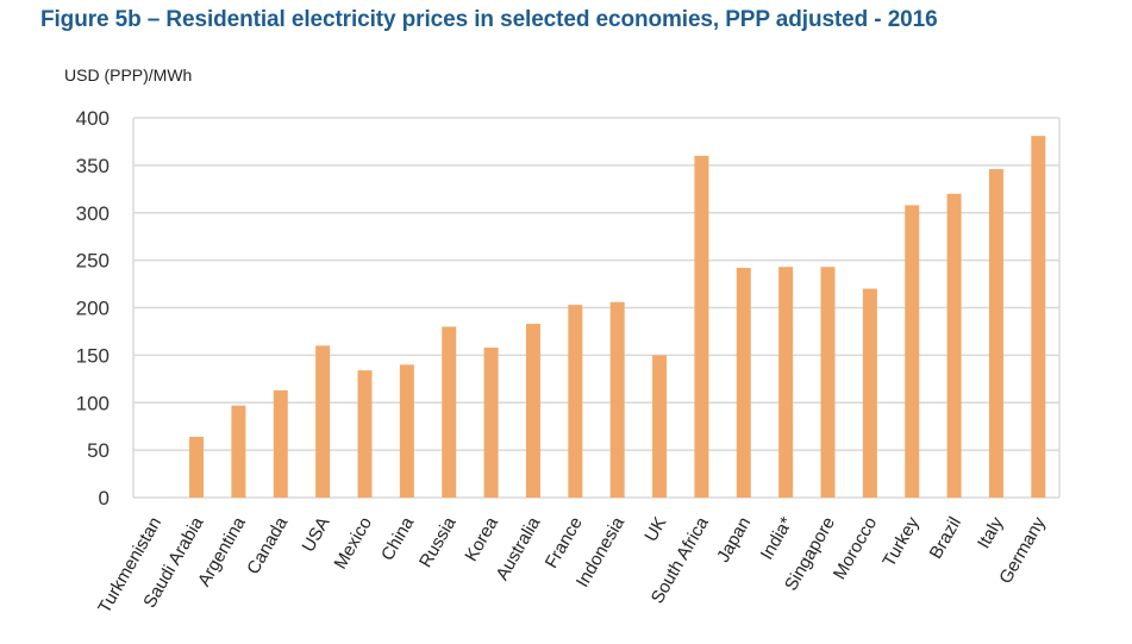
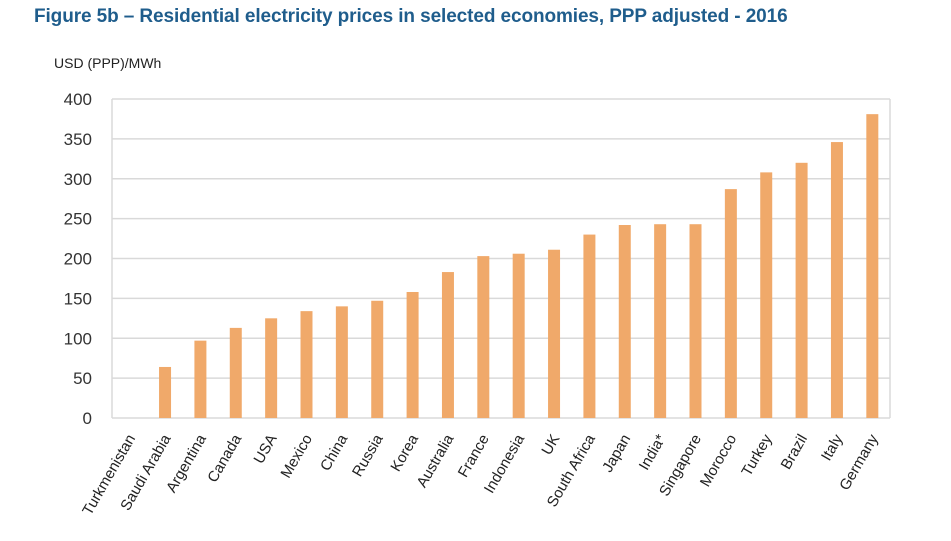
USA: 160 -> 120
Russia: 180 -> 150
UK: 150 -> 210
South Africa: 360 -> 230
Morocco: 220 -> 290
